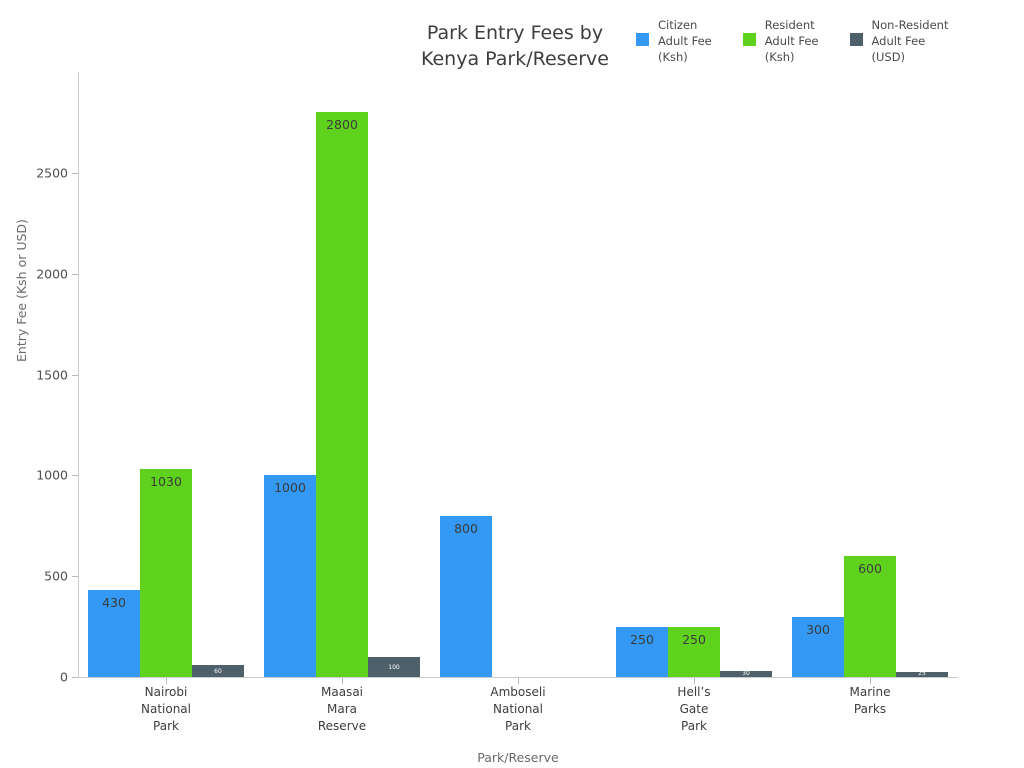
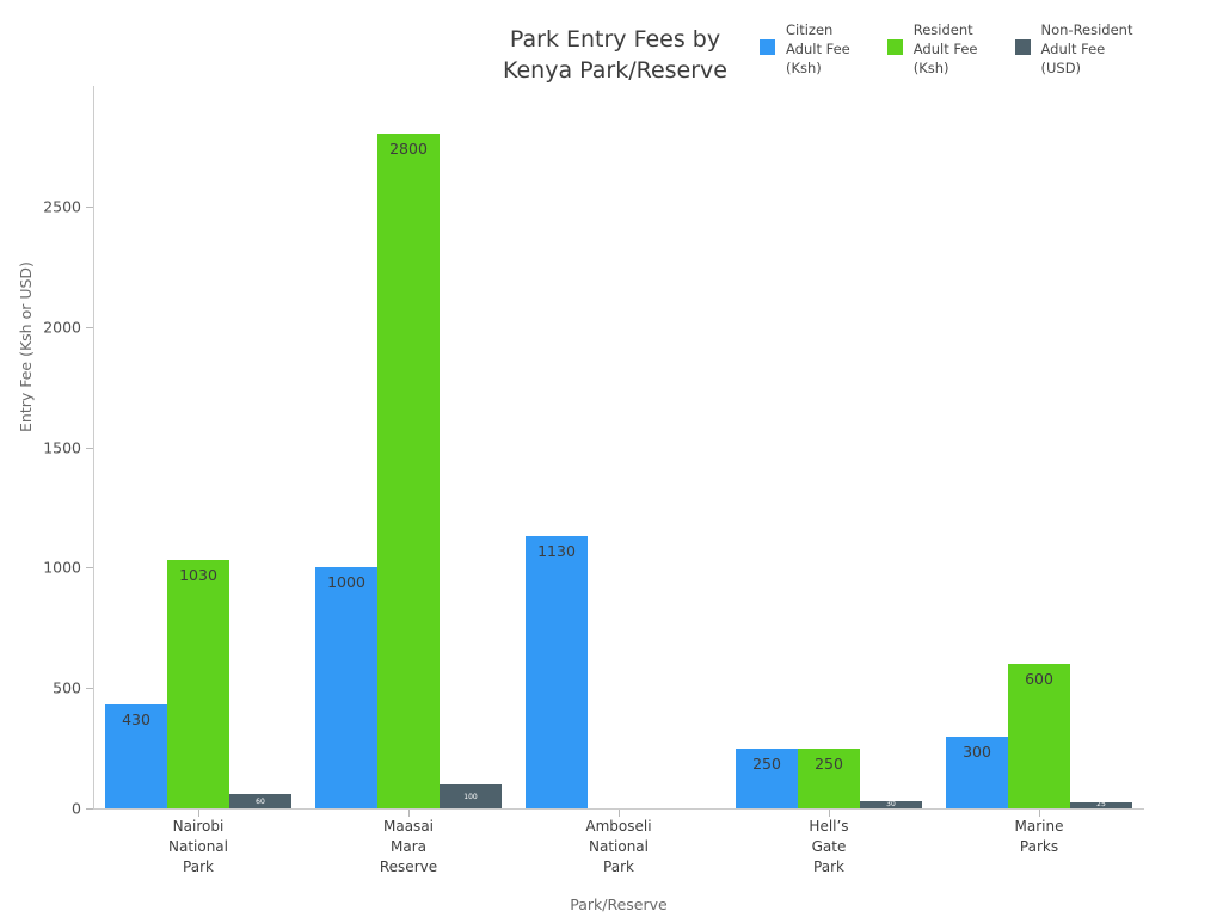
Citizen Adult Fee (Ksh)/Amboseli National Park: 800 -> 1130
